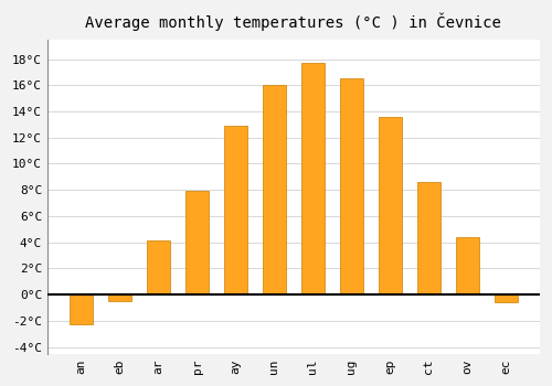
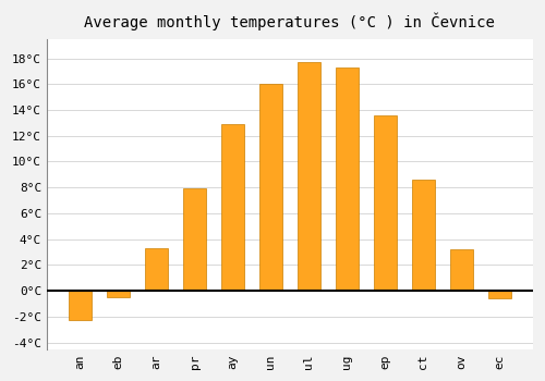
ar: 4.1°C -> 3.3°C
ug: 16.5°C -> 17.3°C
ov: 4.4°C -> 3.2°C
